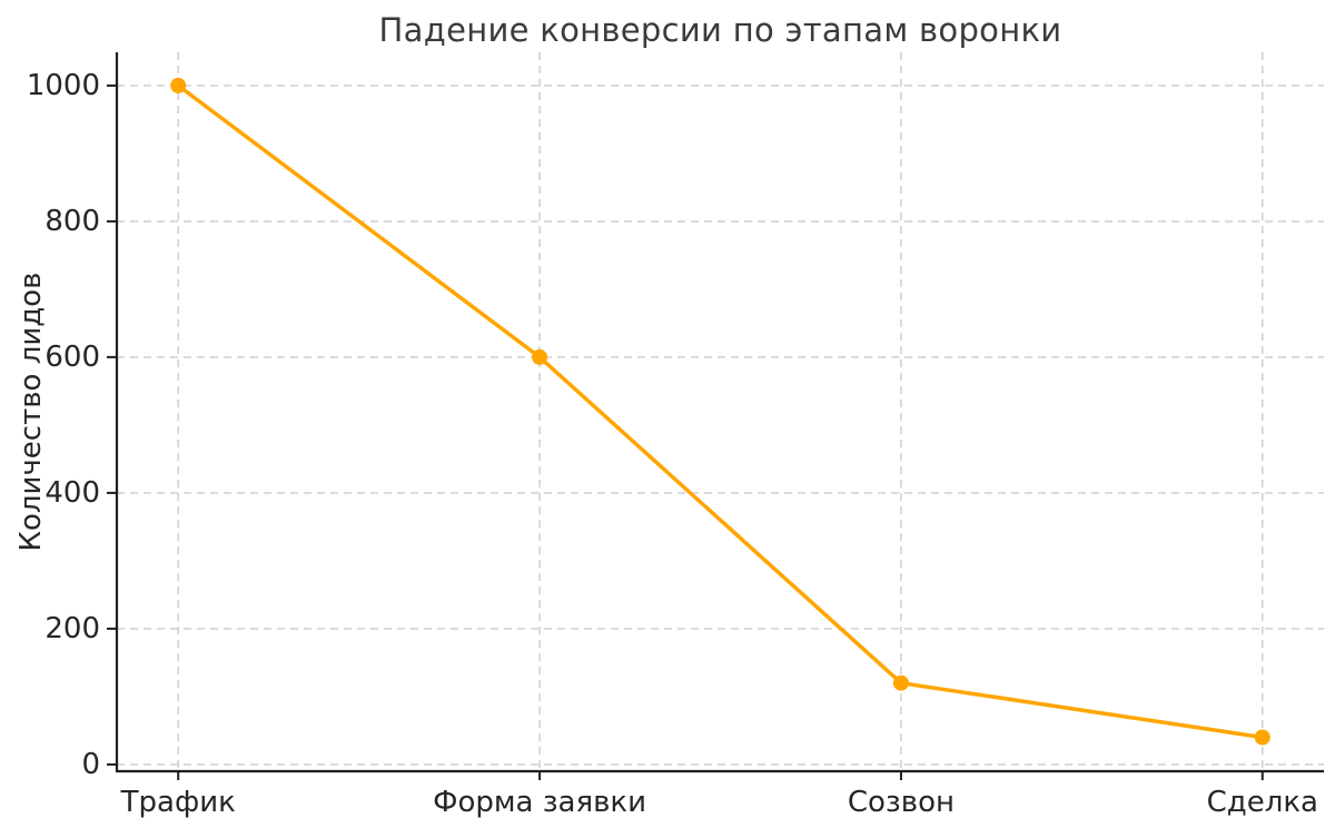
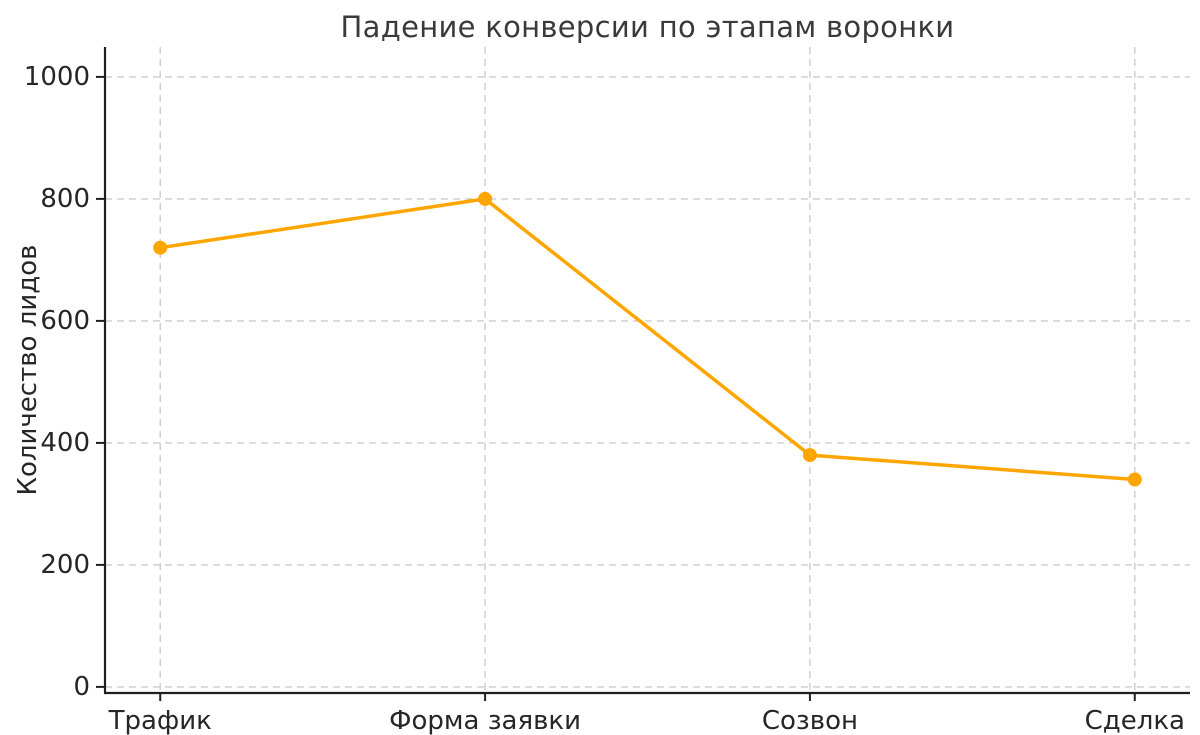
Трафик: 1000 -> 720
Форма заявки: 600 -> 800
Созвон: 120 -> 380
Сделка: 40 -> 340
